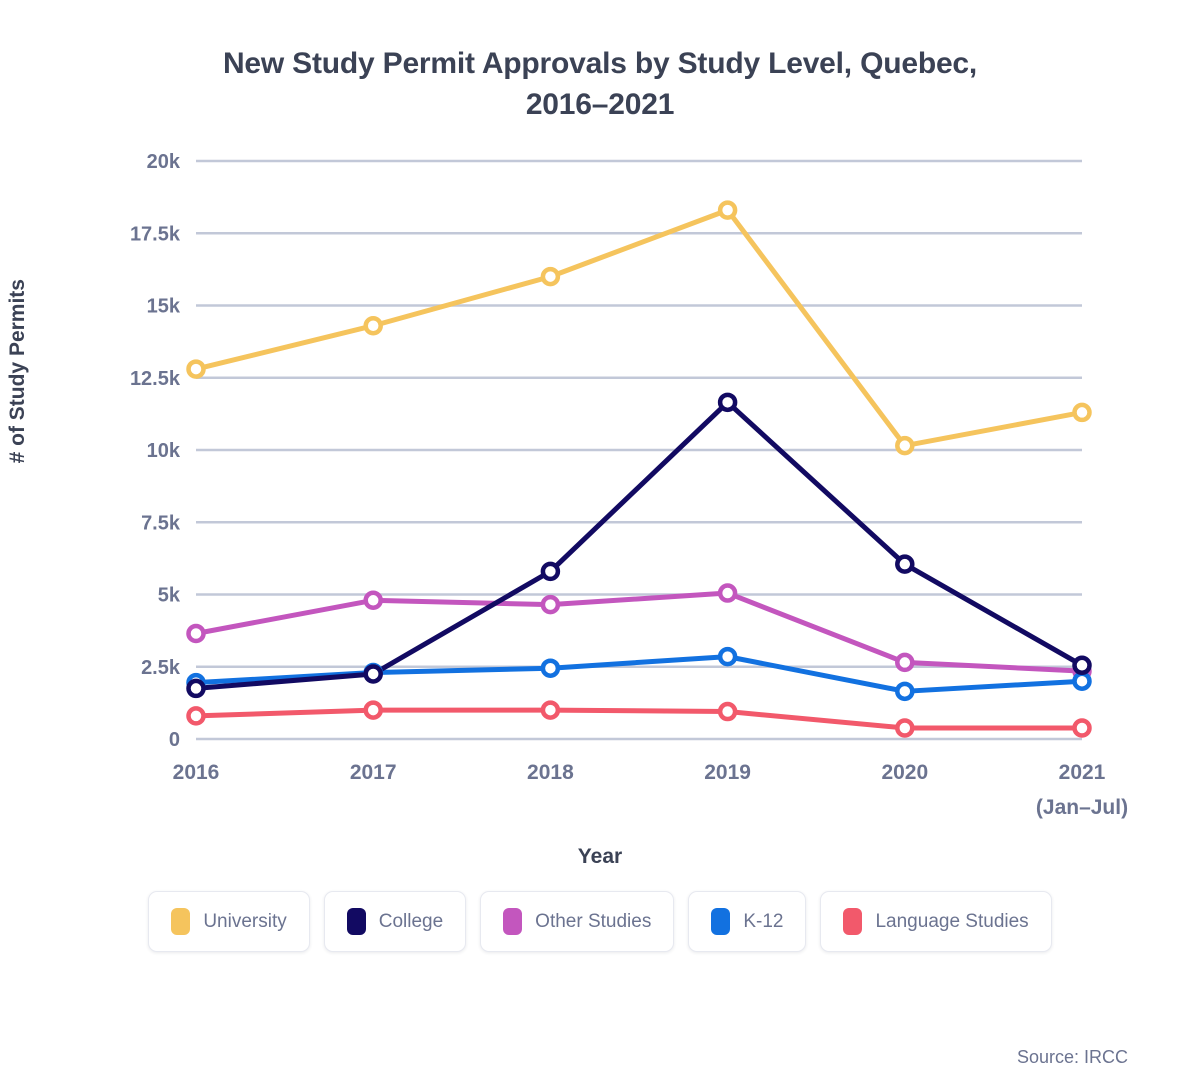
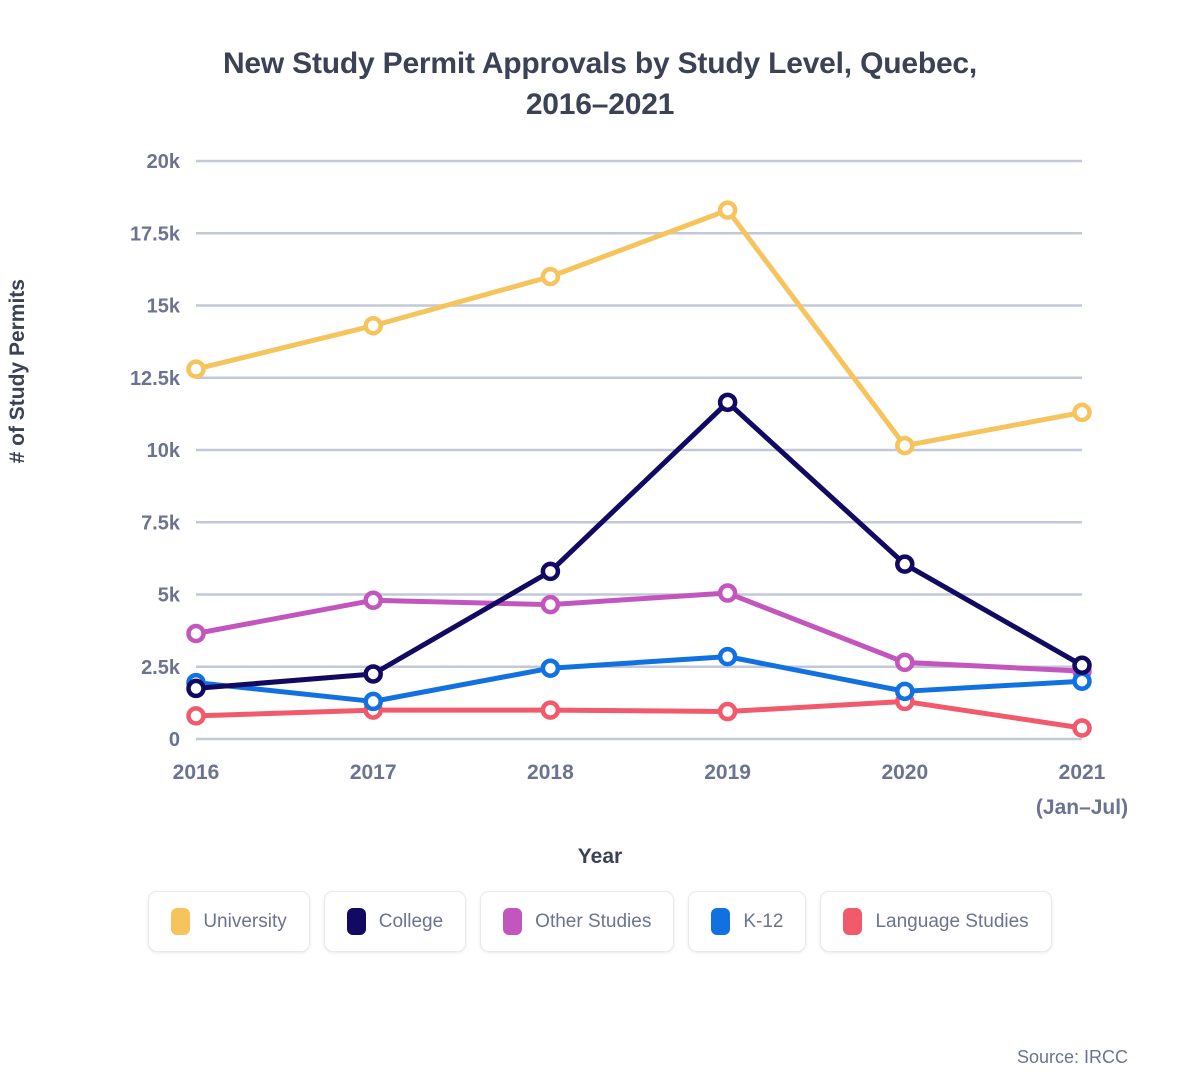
K-12/2017: 2.3k -> 1.3k
Language Studies/2020: 0.4k -> 1.3k
